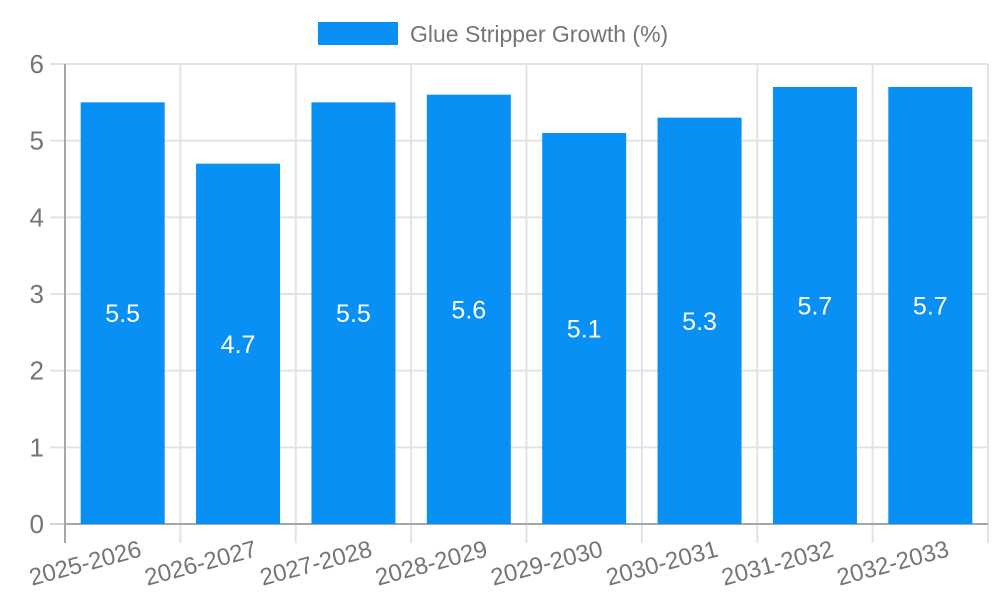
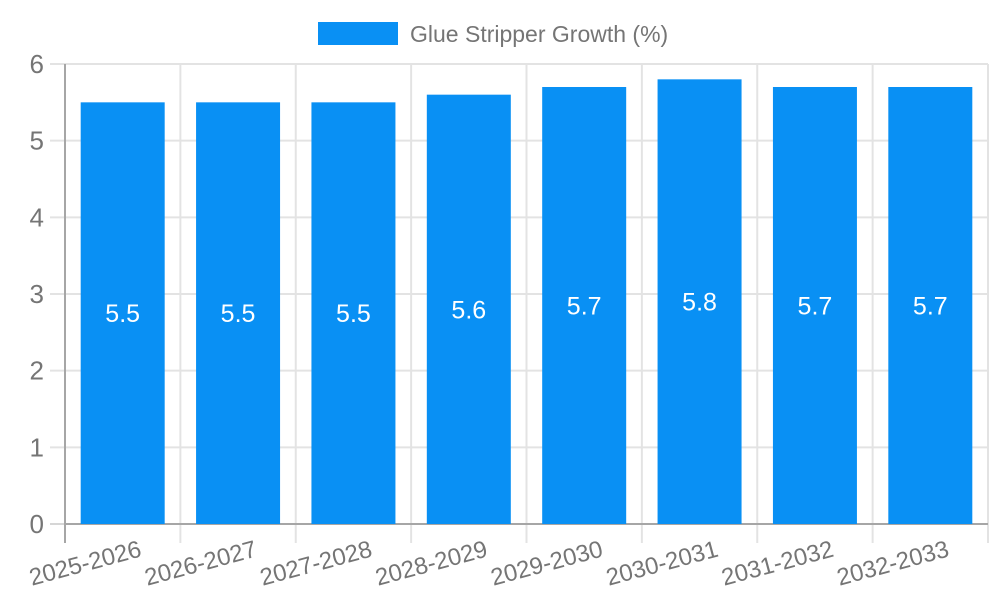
2026-2027: 4.7 -> 5.5
2029-2030: 5.1 -> 5.7
2030-2031: 5.3 -> 5.8
